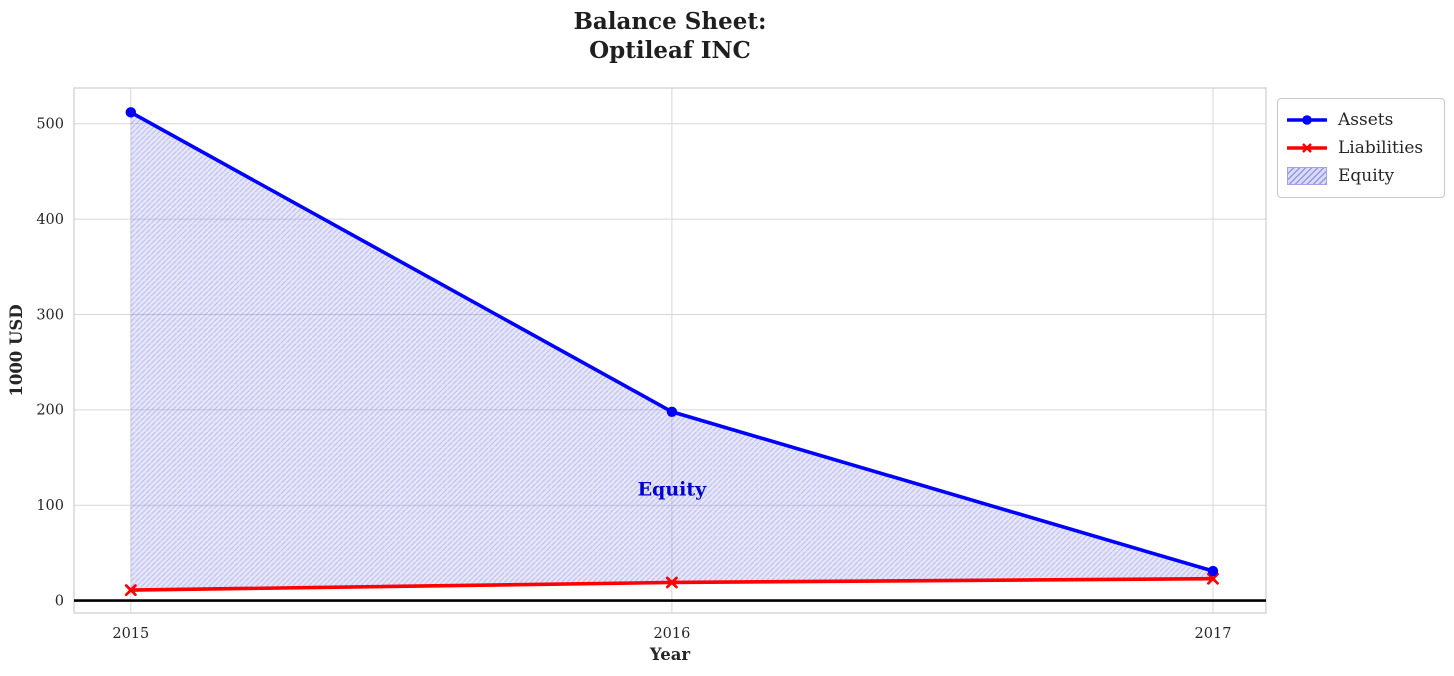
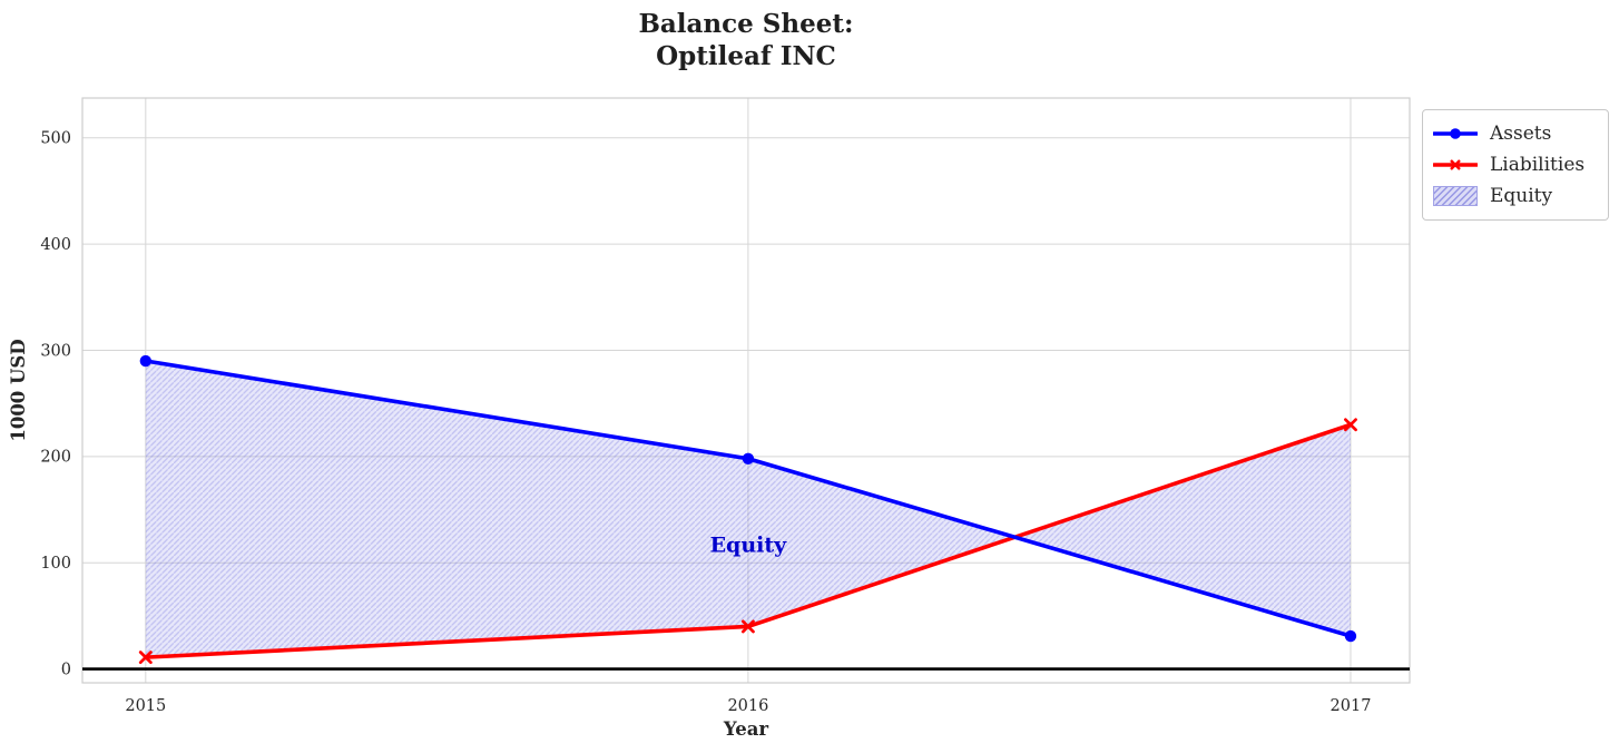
Assets/2015: 510 -> 290
Liabilities/2016: 20 -> 40
Liabilities/2017: 20 -> 230
